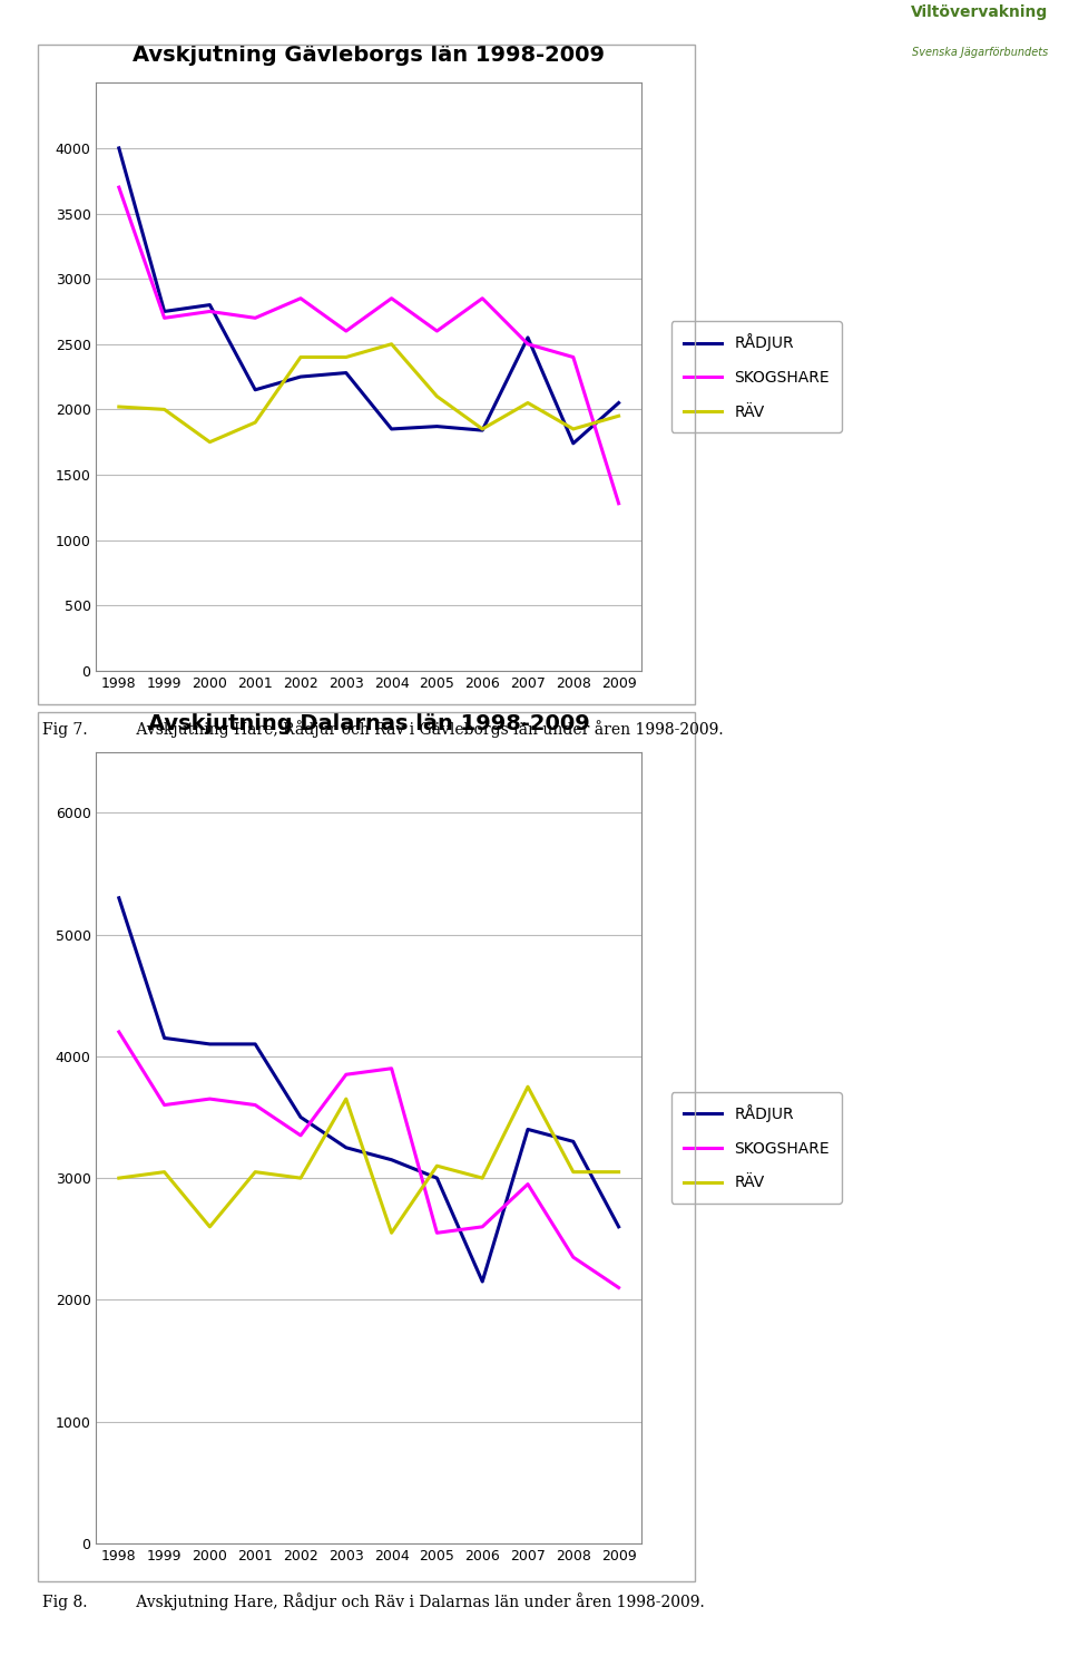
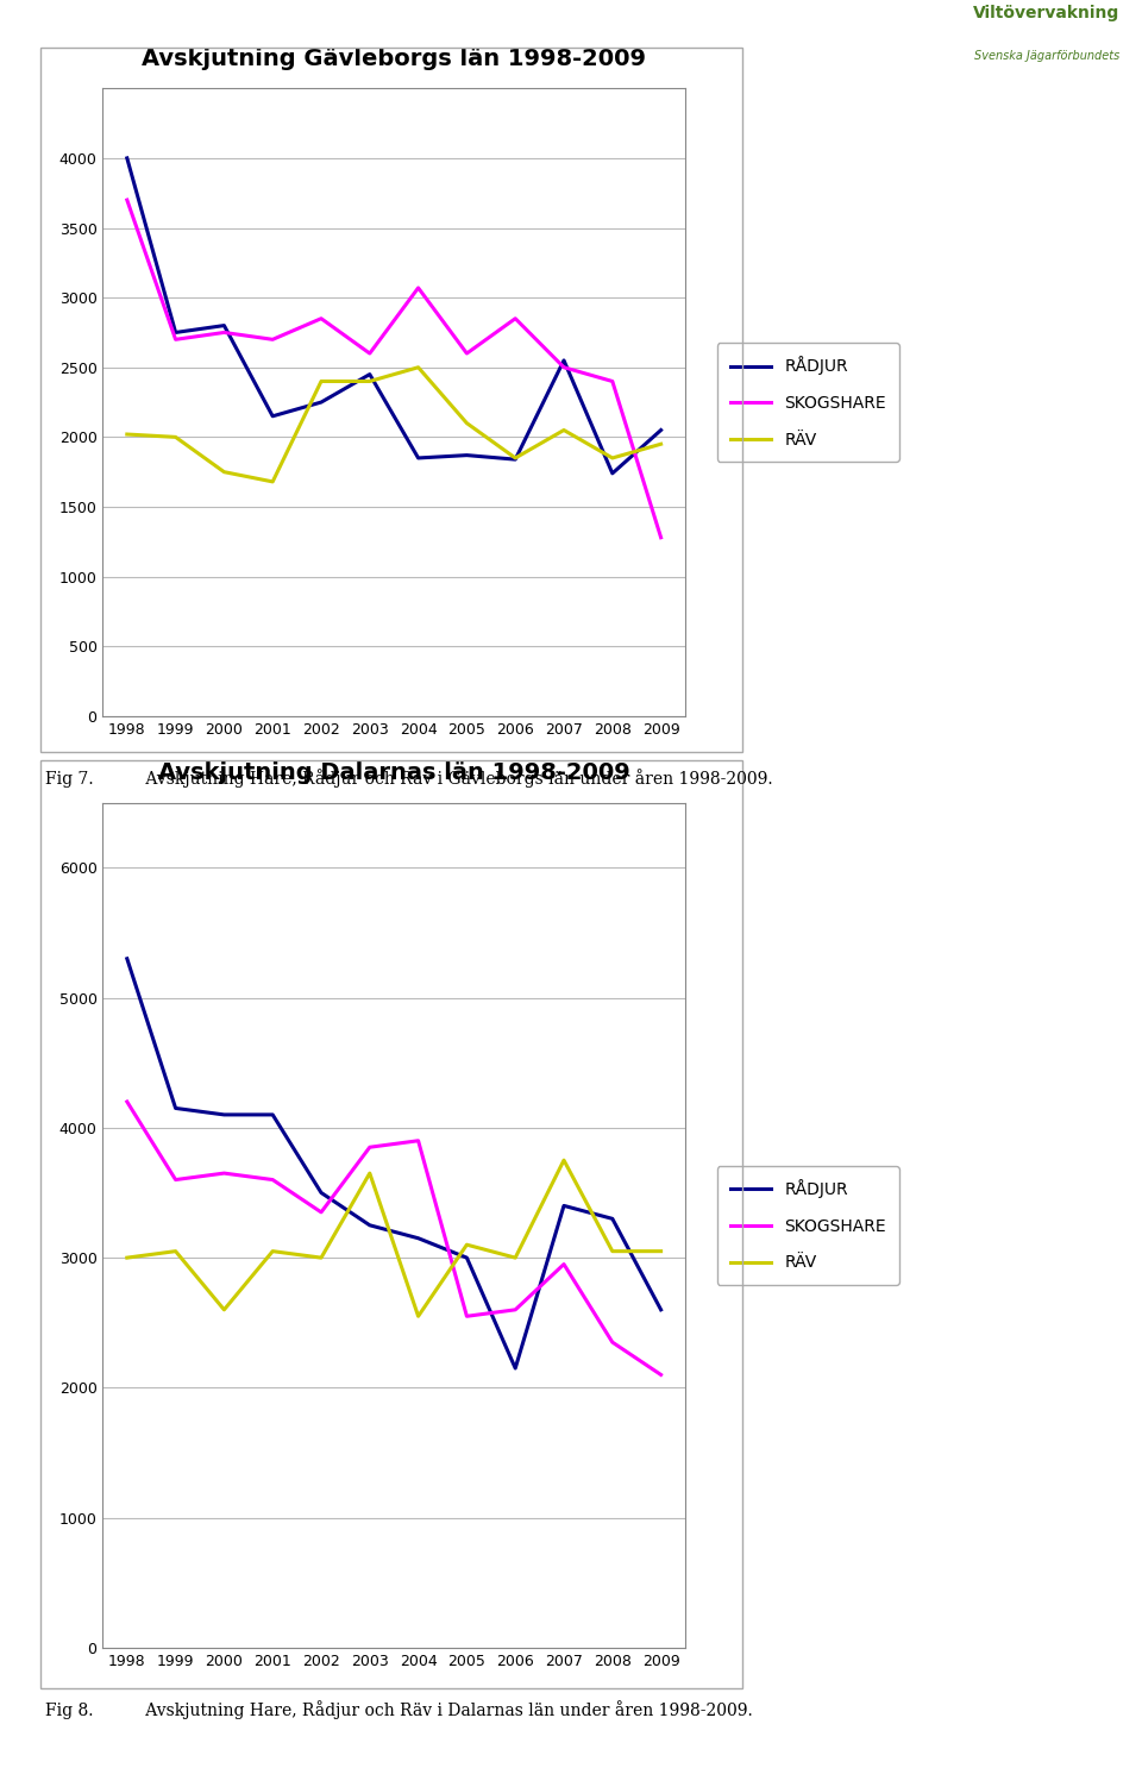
Avskjutning Gävleborgs län 1998-2009/RÄV/2001: 1900 -> 1680
Avskjutning Gävleborgs län 1998-2009/RÅDJUR/2003: 2280 -> 2450
Avskjutning Gävleborgs län 1998-2009/SKOGSHARE/2004: 2850 -> 3070
